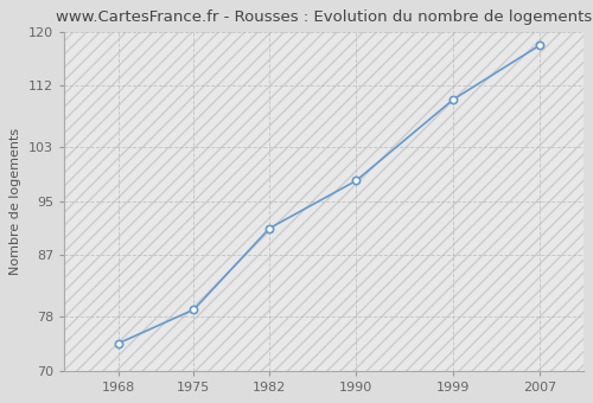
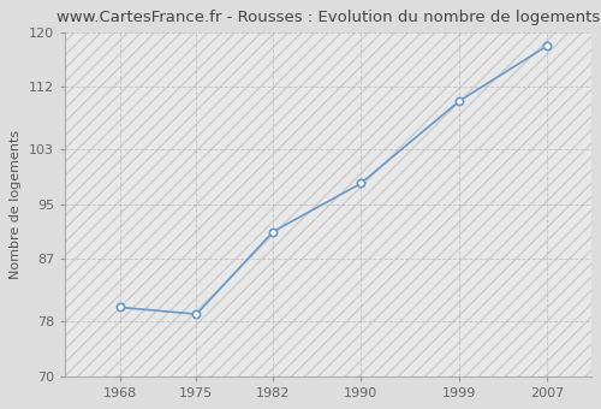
1968: 74 -> 80
